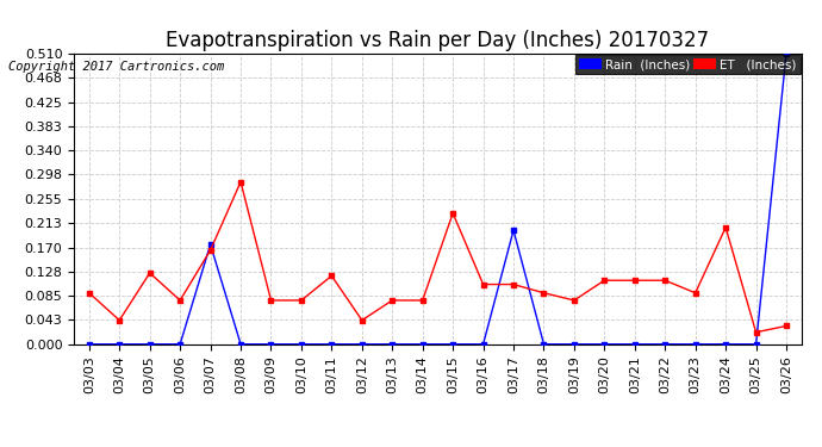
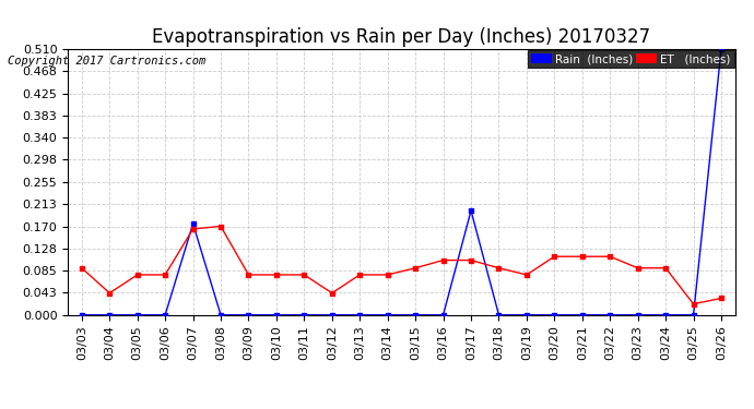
ET (Inches)/03/05: 0.125 -> 0.077
ET (Inches)/03/08: 0.285 -> 0.170
ET (Inches)/03/11: 0.120 -> 0.077
ET (Inches)/03/15: 0.230 -> 0.090
ET (Inches)/03/24: 0.205 -> 0.090
